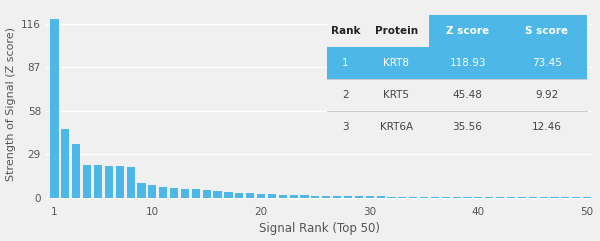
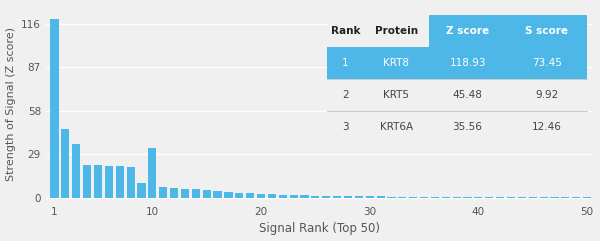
10: 8 -> 33
